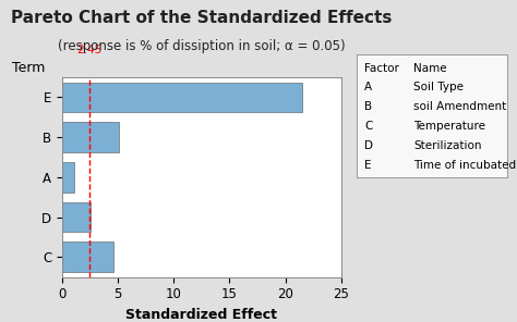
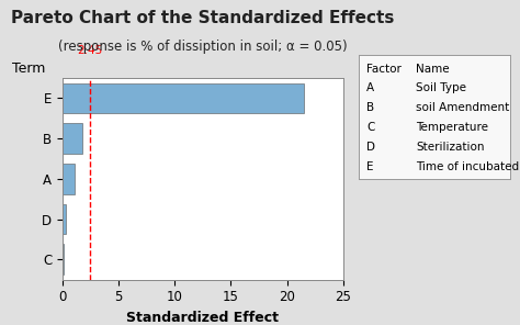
B: 5.1 -> 1.8
D: 2.6 -> 0.3
C: 4.6 -> 0.1
